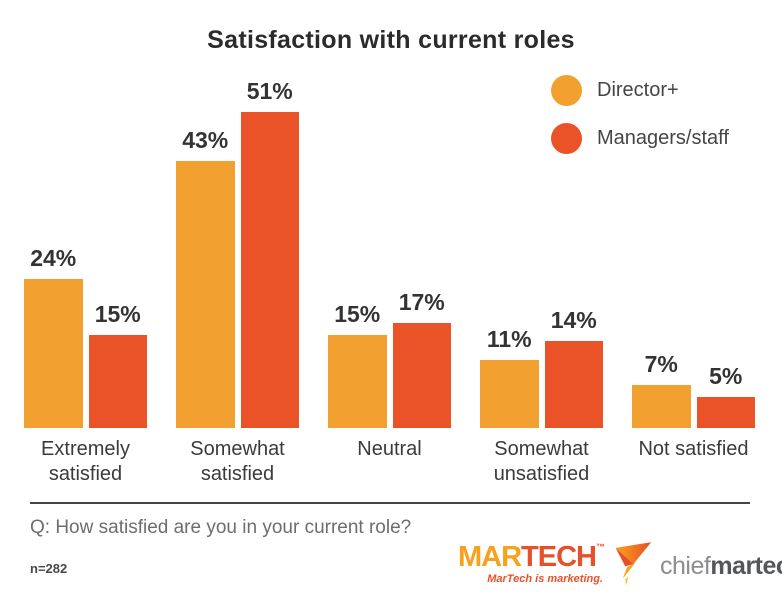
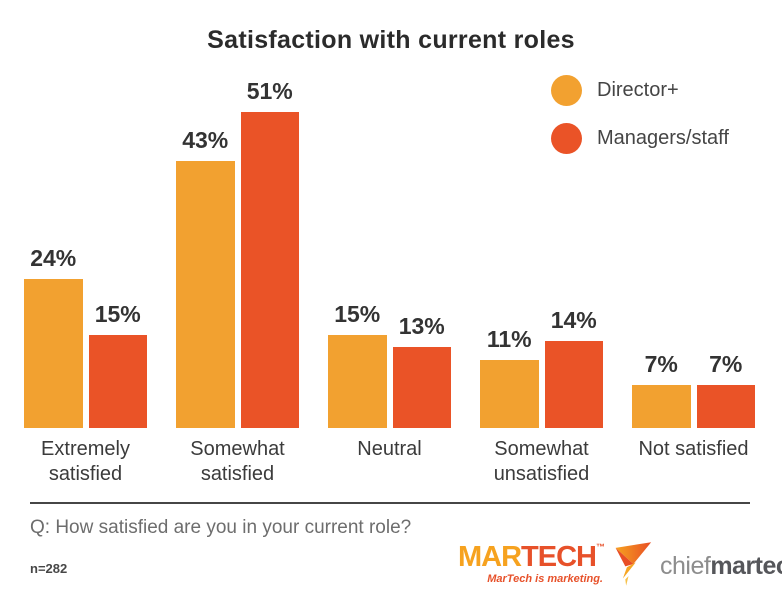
Managers/staff/Neutral: 17% -> 13%
Managers/staff/Not satisfied: 5% -> 7%
